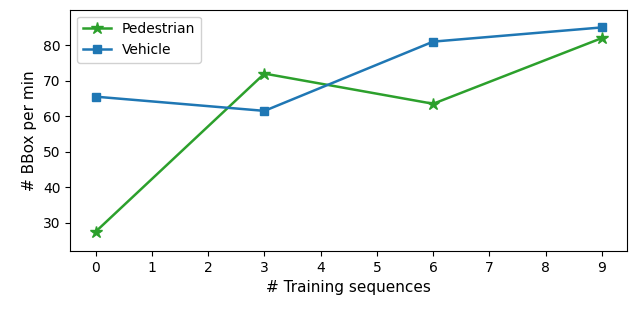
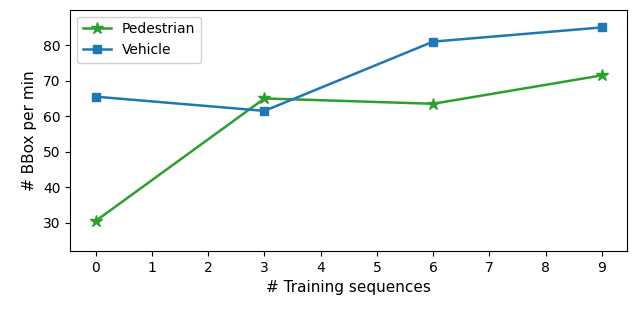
Pedestrian/0: 27.5 -> 30.5
Pedestrian/3: 72.0 -> 65.0
Pedestrian/9: 82.0 -> 71.5
